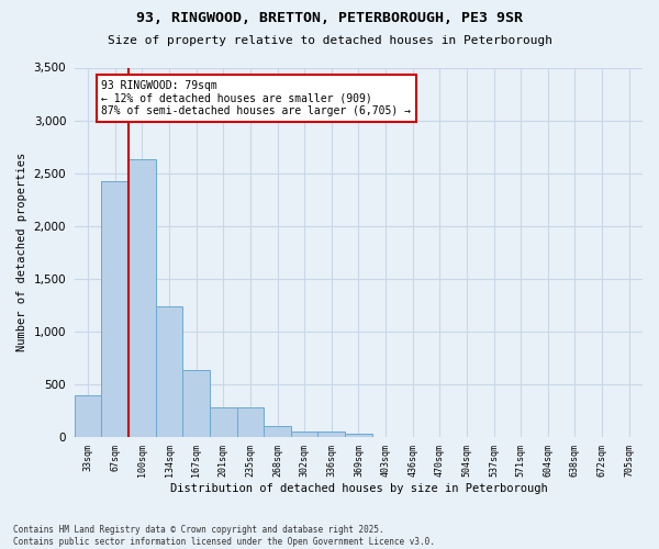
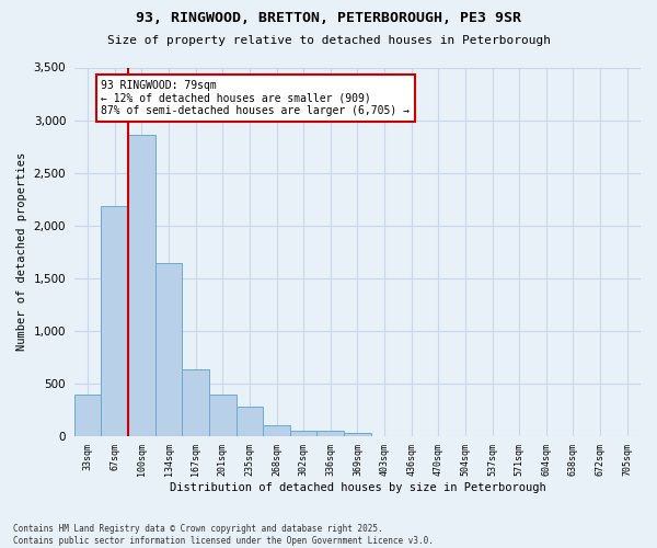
67sqm: 2,420 -> 2,180
100sqm: 2,630 -> 2,860
134sqm: 1,240 -> 1,640
201sqm: 280 -> 400
